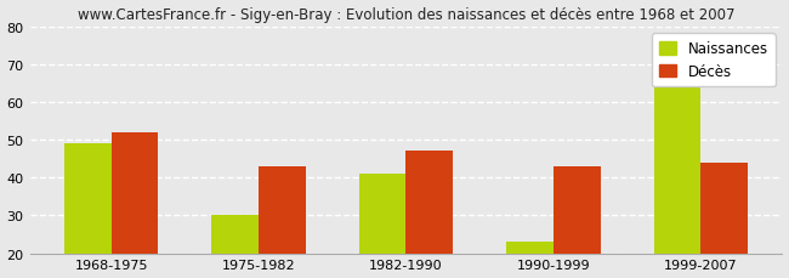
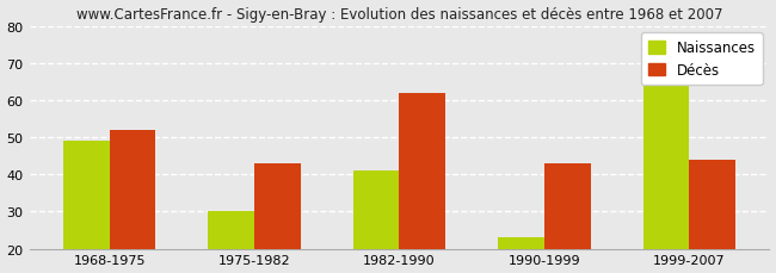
Décès/1982-1990: 47 -> 62
